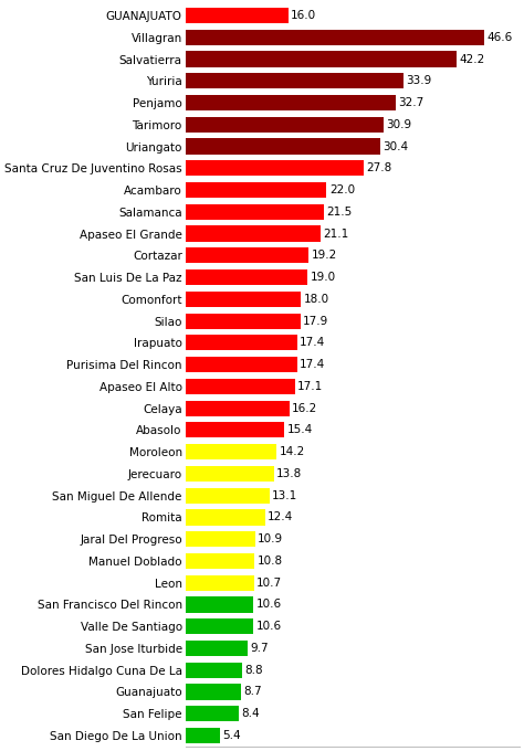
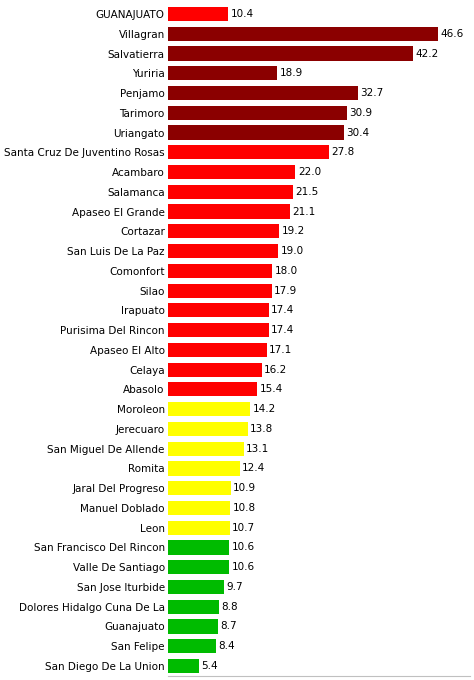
GUANAJUATO: 16.0 -> 10.4
Yuriria: 33.9 -> 18.9
